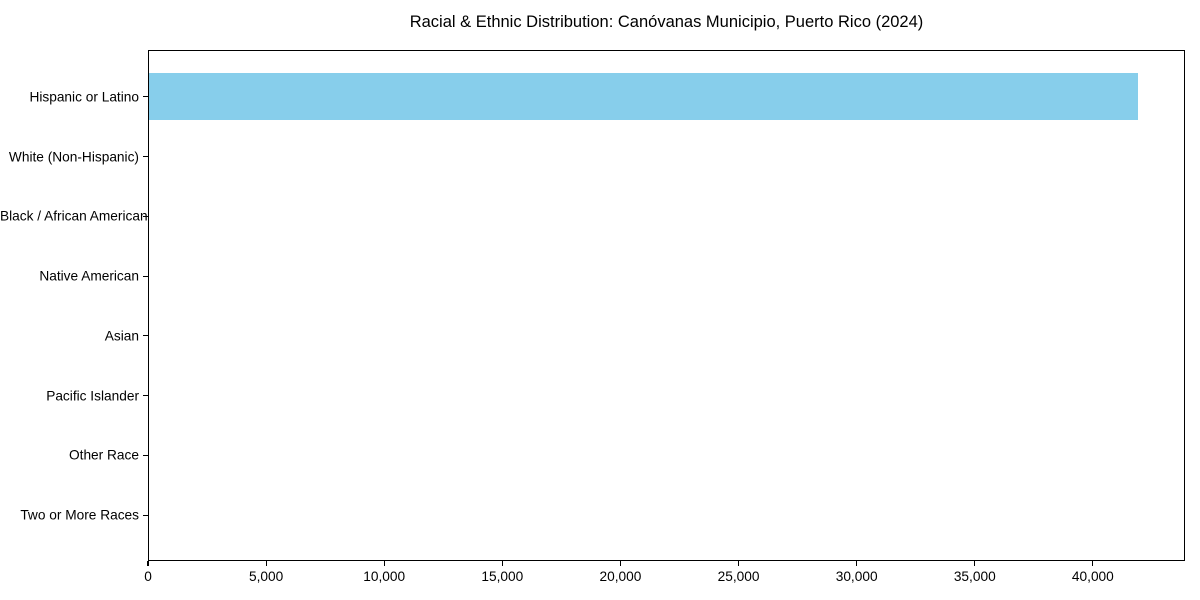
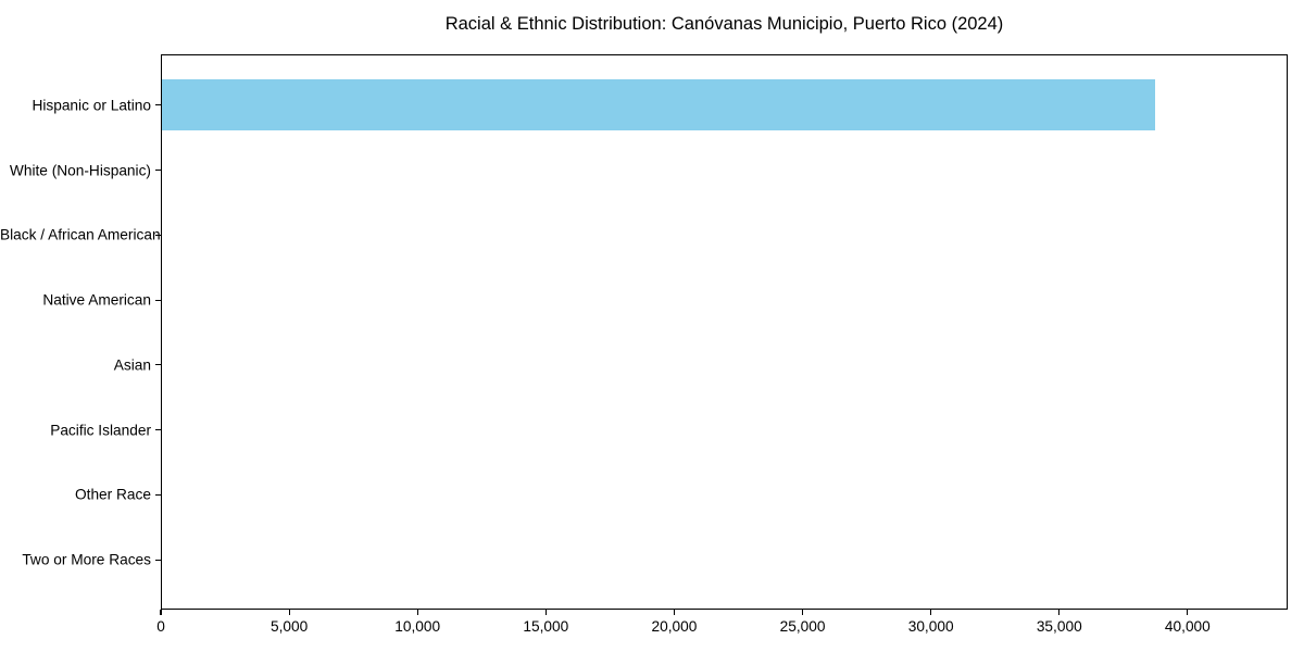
Hispanic or Latino: 41800 -> 38700
